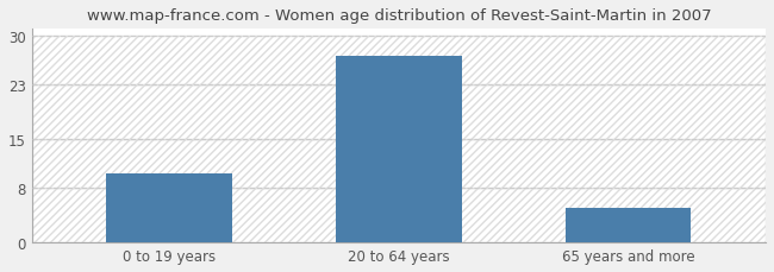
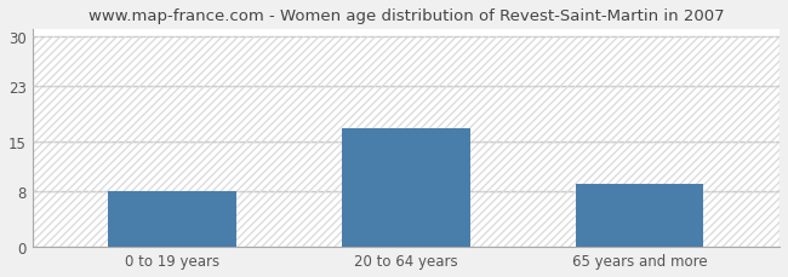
0 to 19 years: 10 -> 8
20 to 64 years: 27 -> 17
65 years and more: 5 -> 9
